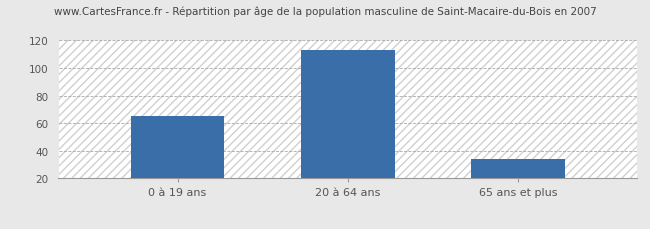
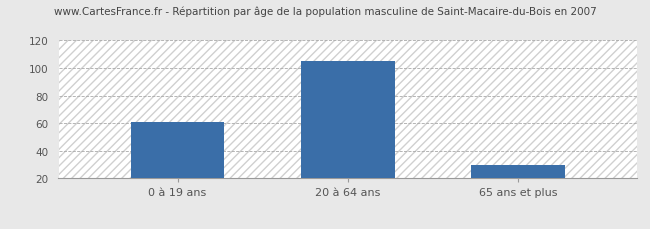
0 à 19 ans: 65 -> 61
20 à 64 ans: 113 -> 105
65 ans et plus: 34 -> 30
